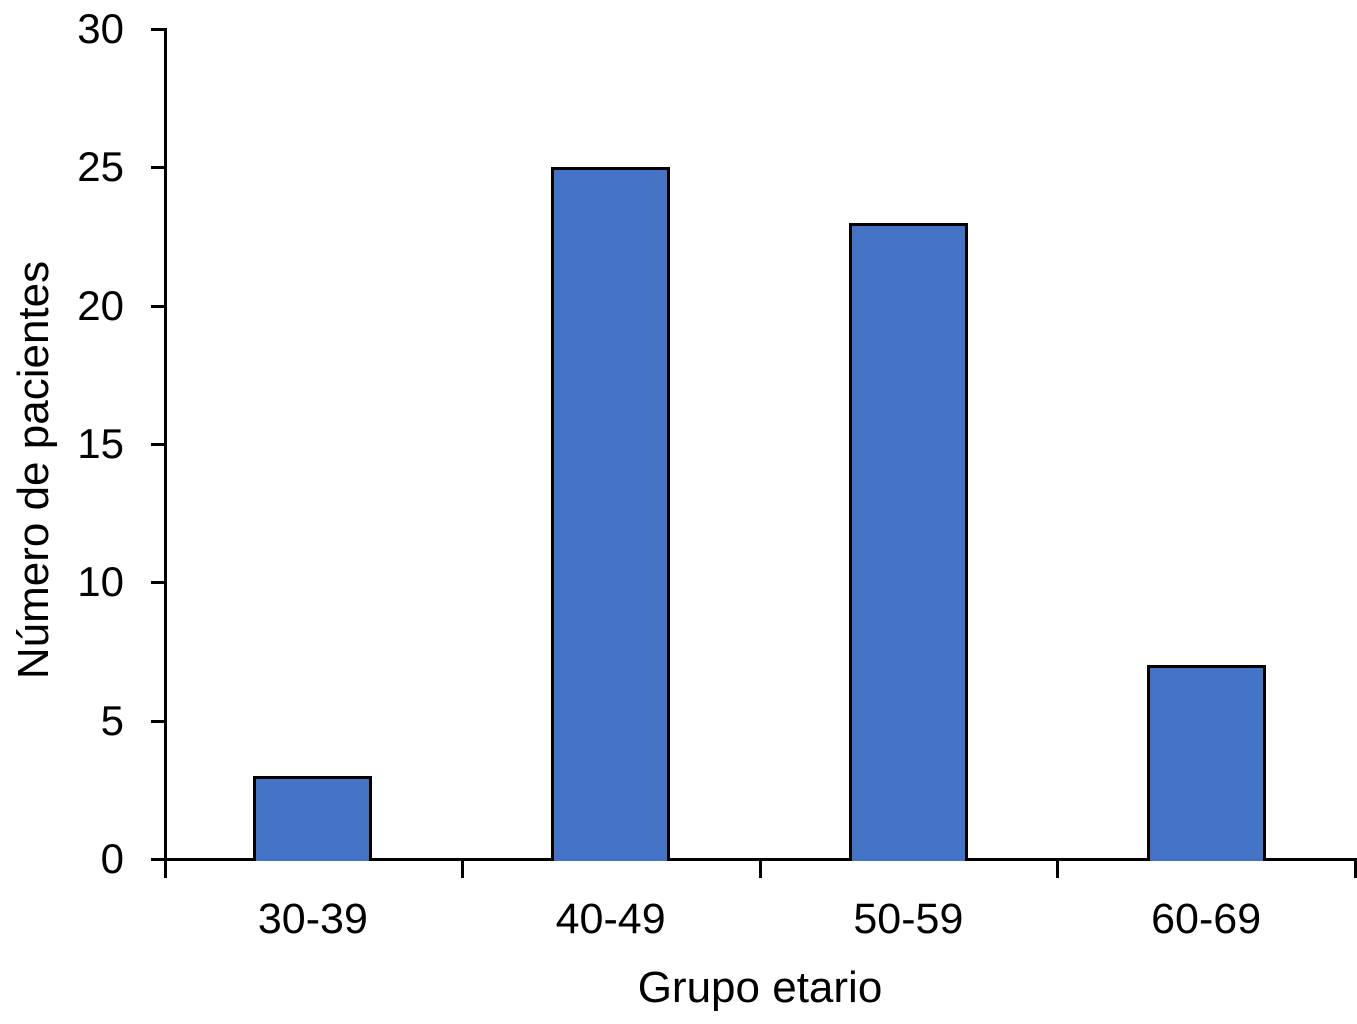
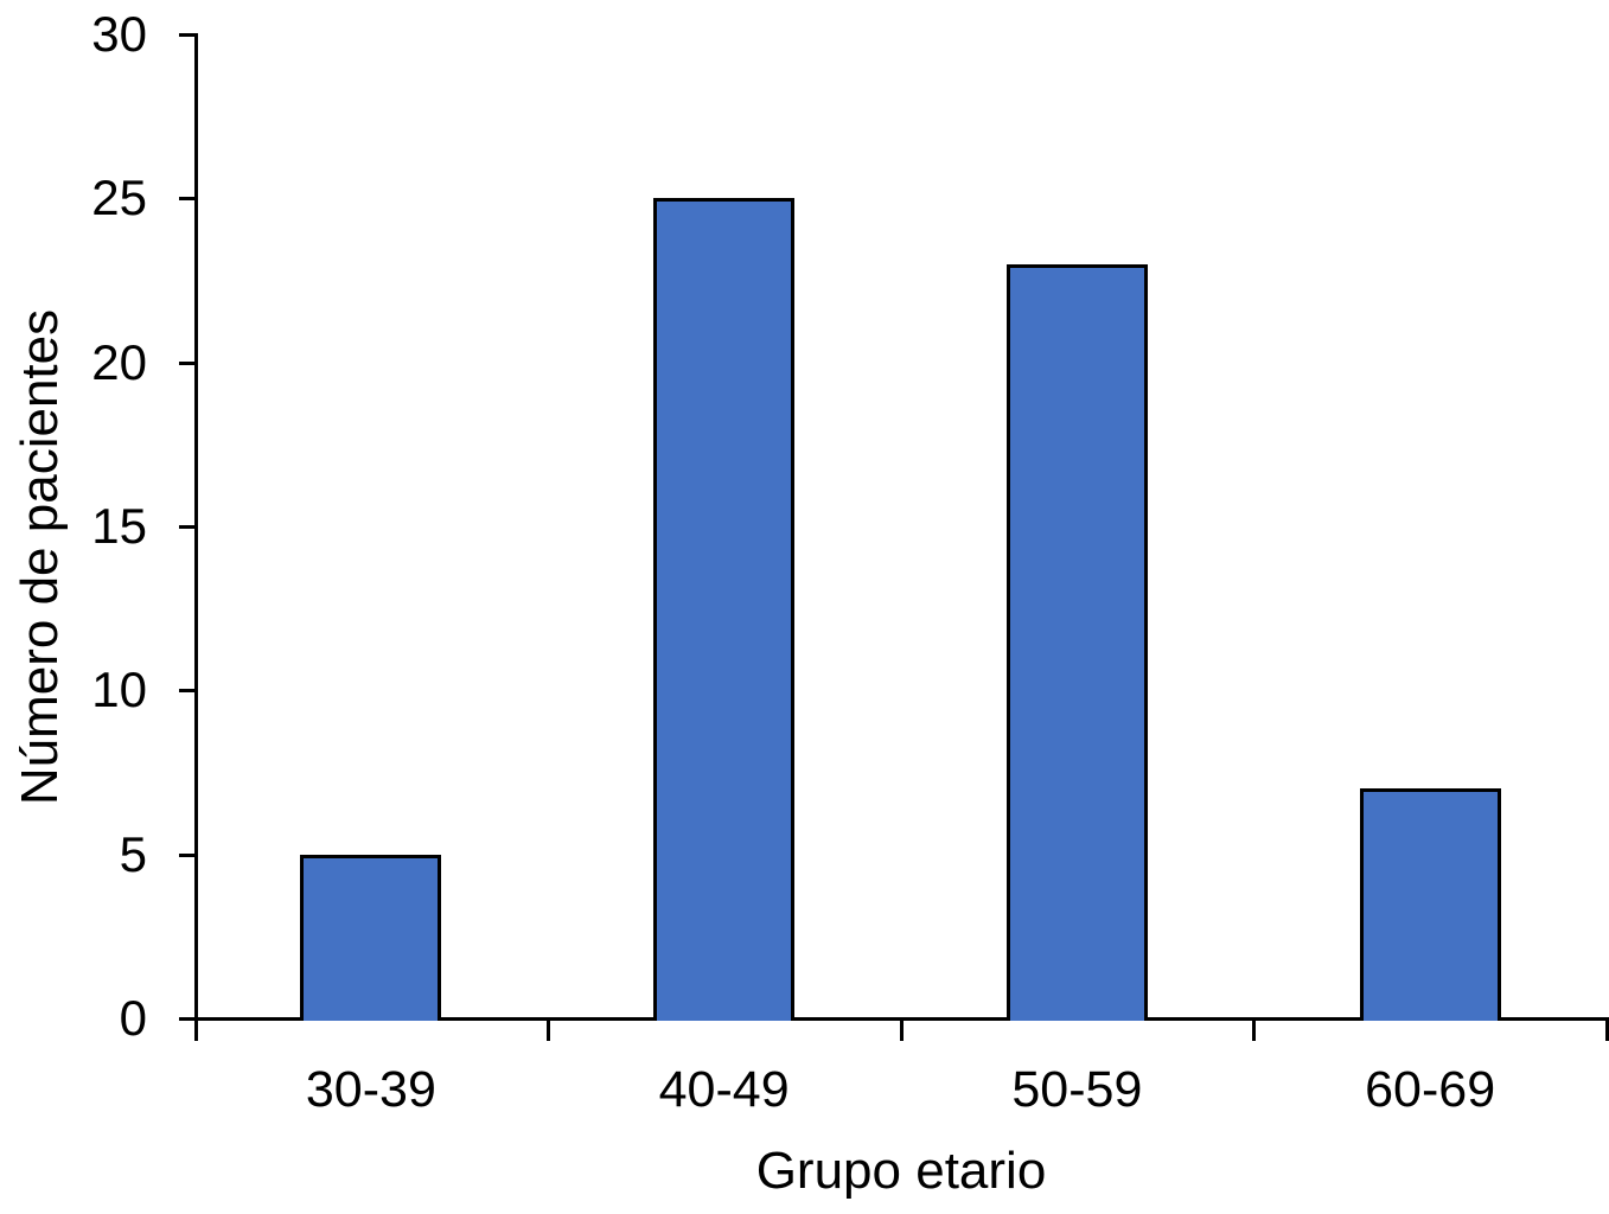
30-39: 3 -> 5
